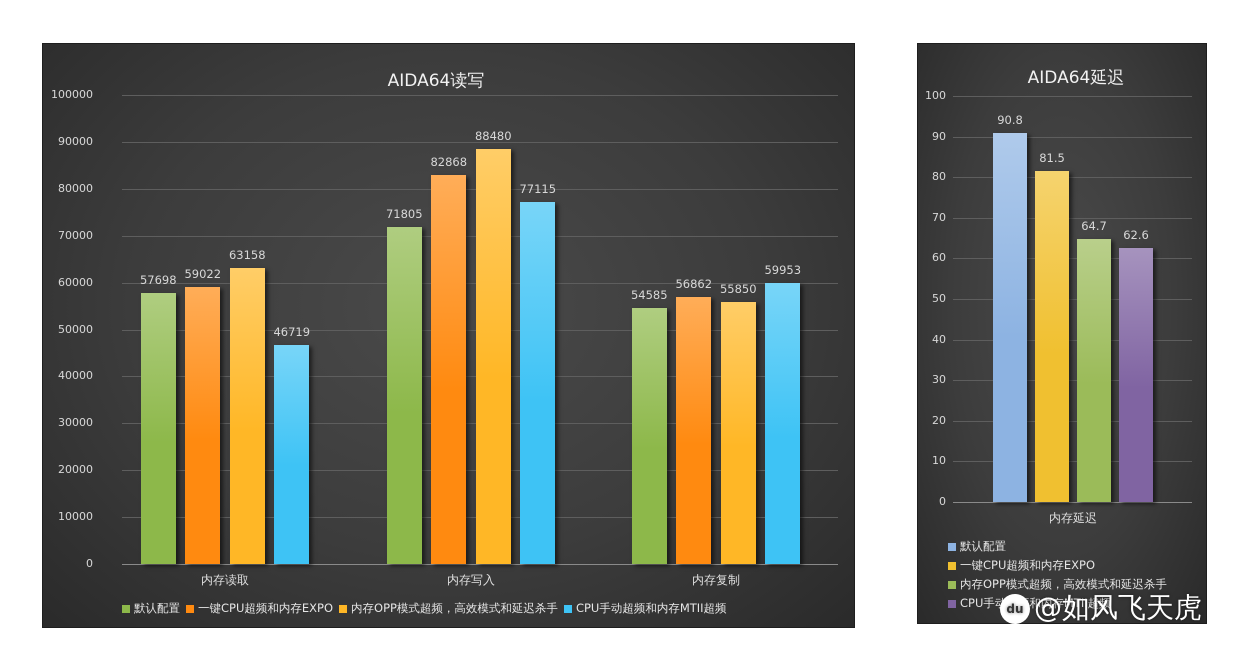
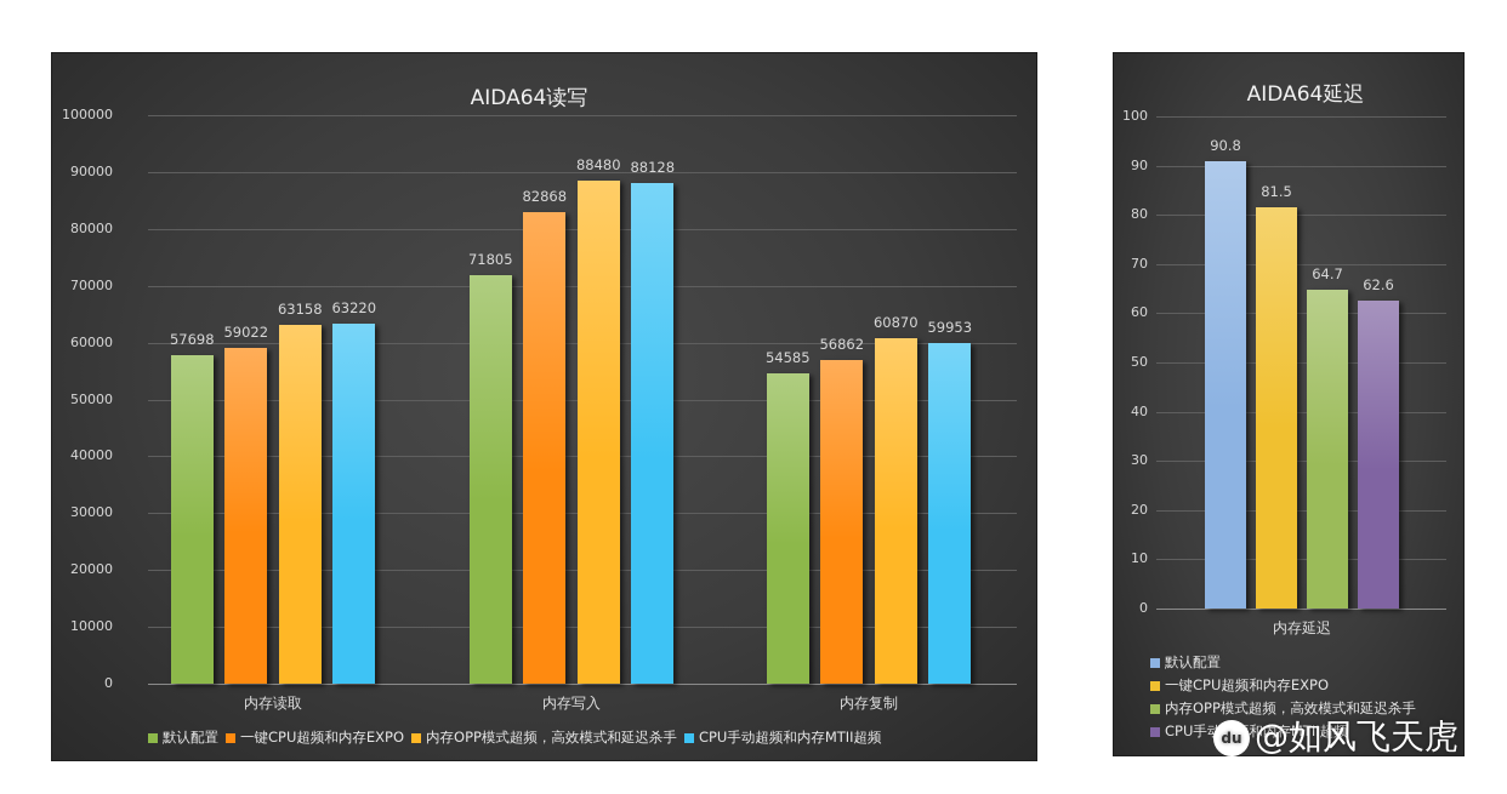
AIDA64读写/CPU手动超频和内存MTII超频/内存读取: 46719 -> 63220
AIDA64读写/CPU手动超频和内存MTII超频/内存写入: 77115 -> 88128
AIDA64读写/内存OPP模式超频，高效模式和延迟杀手/内存复制: 55850 -> 60870
